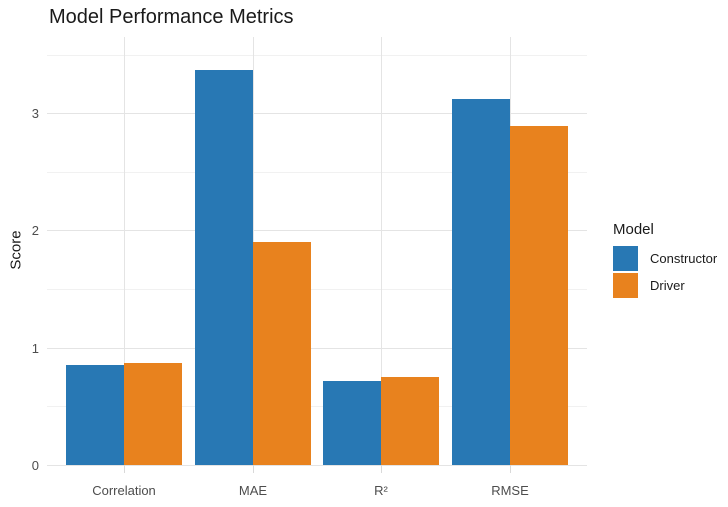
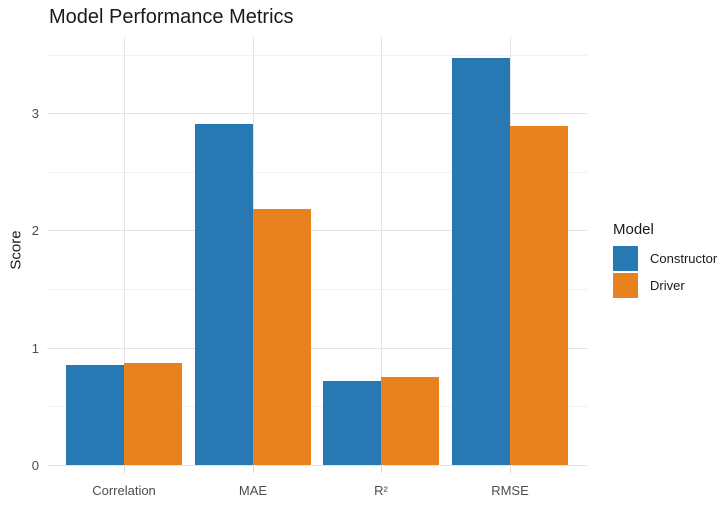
Constructor/MAE: 3.37 -> 2.91
Driver/MAE: 1.90 -> 2.18
Constructor/RMSE: 3.12 -> 3.47
